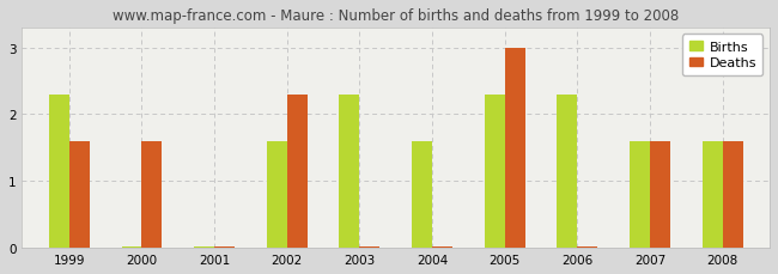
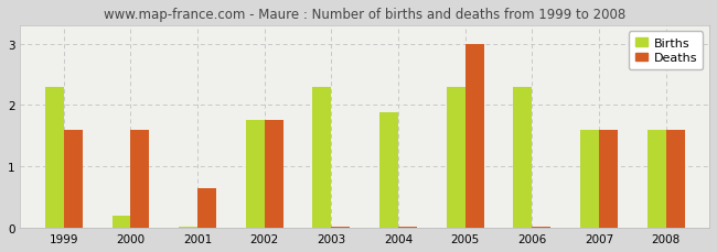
Births/2000: 0.02 -> 0.20
Deaths/2001: 0.02 -> 0.64
Births/2002: 1.60 -> 1.76
Deaths/2002: 2.30 -> 1.76
Births/2004: 1.60 -> 1.88
